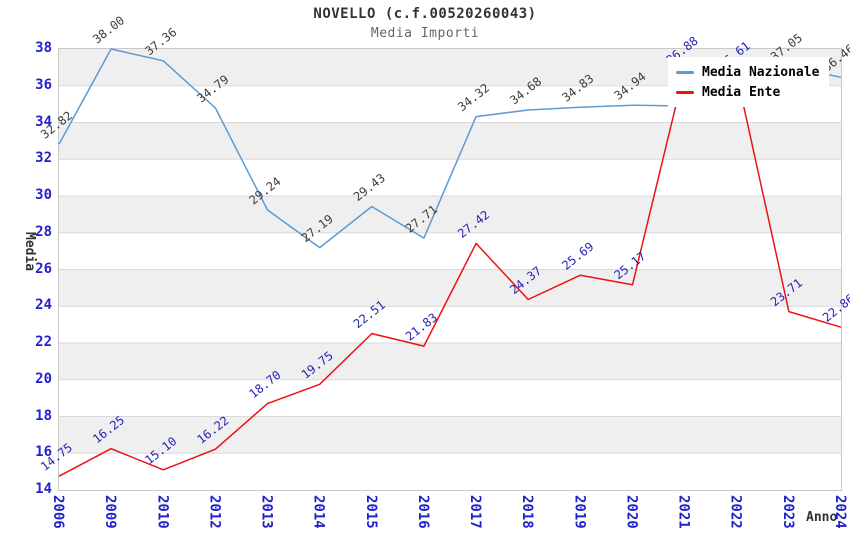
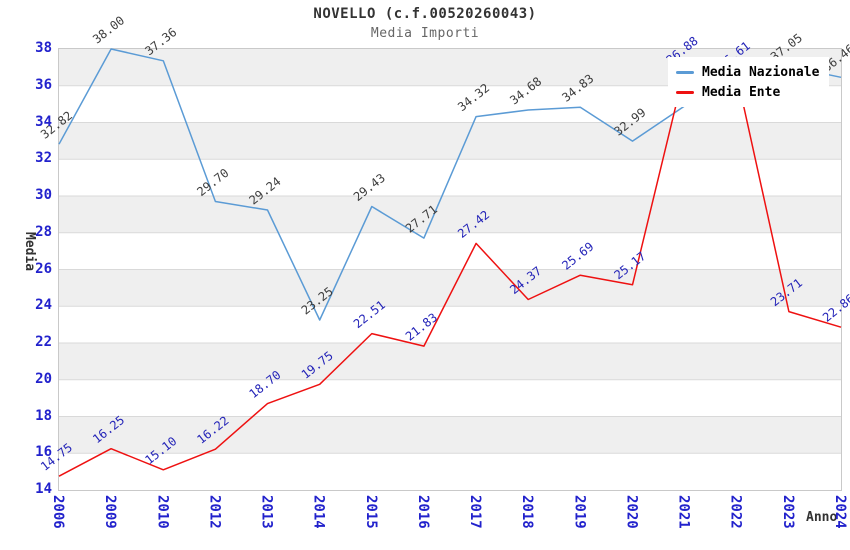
Media Nazionale/2012: 34.79 -> 29.70
Media Nazionale/2014: 27.19 -> 23.25
Media Nazionale/2020: 34.94 -> 32.99
